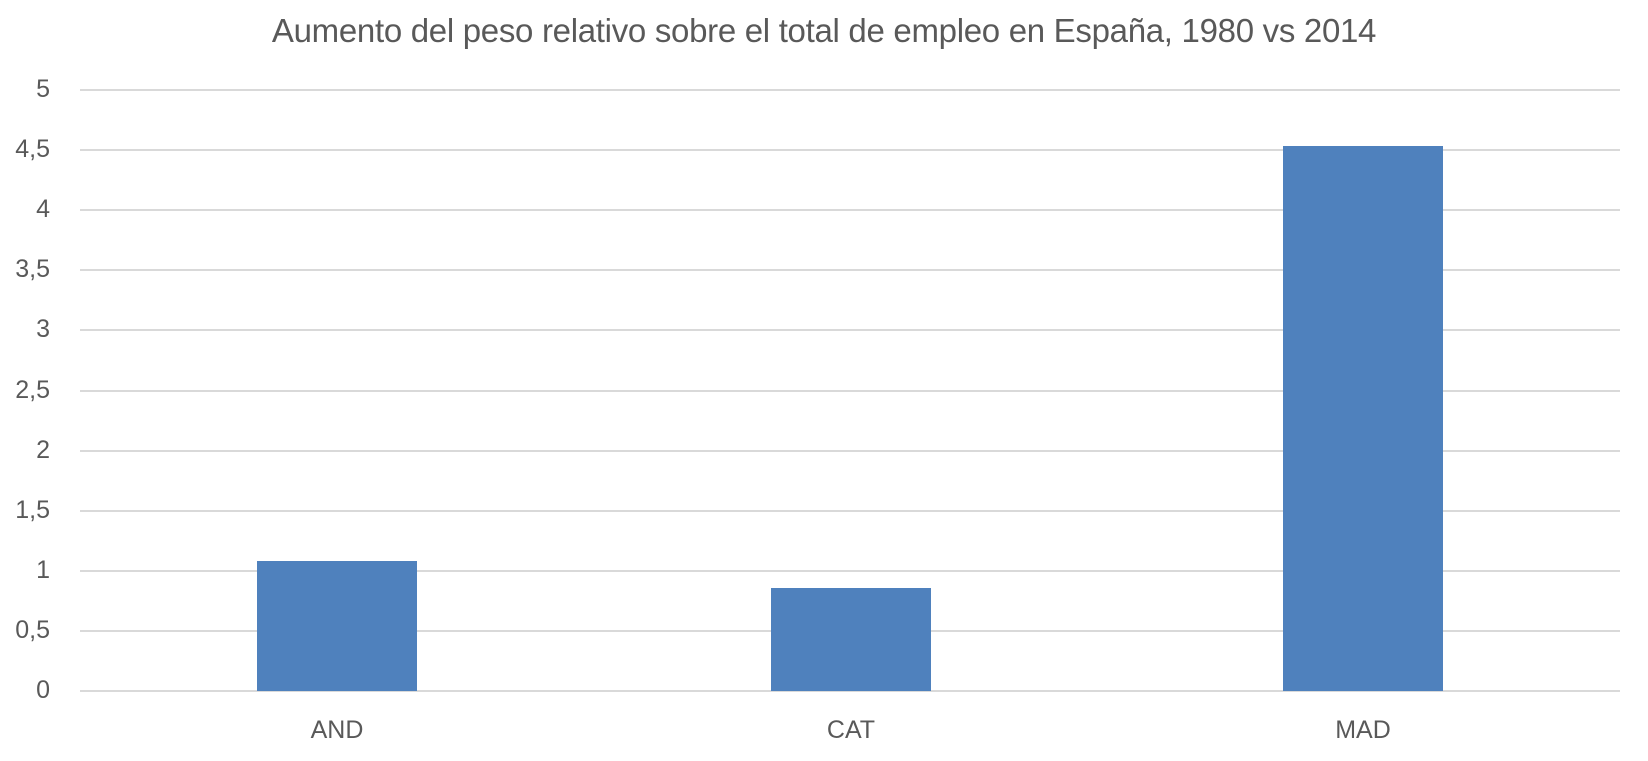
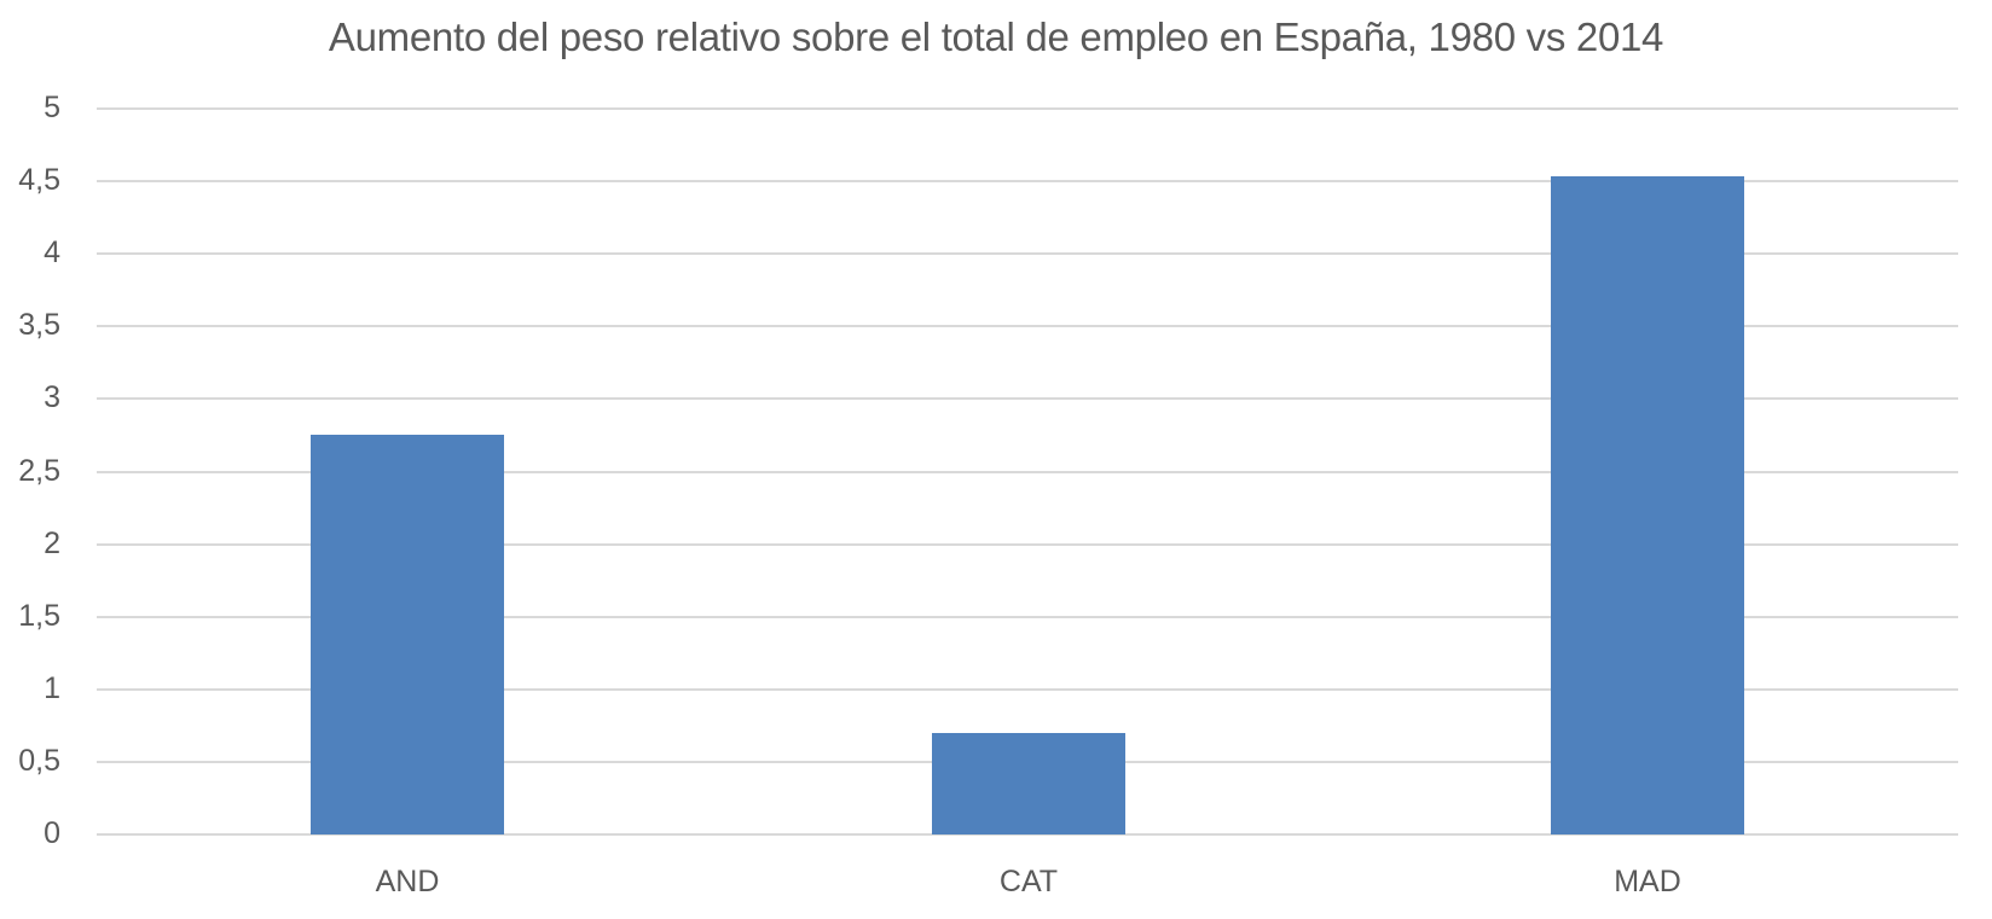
AND: 1.08 -> 2.75
CAT: 0.86 -> 0.70
